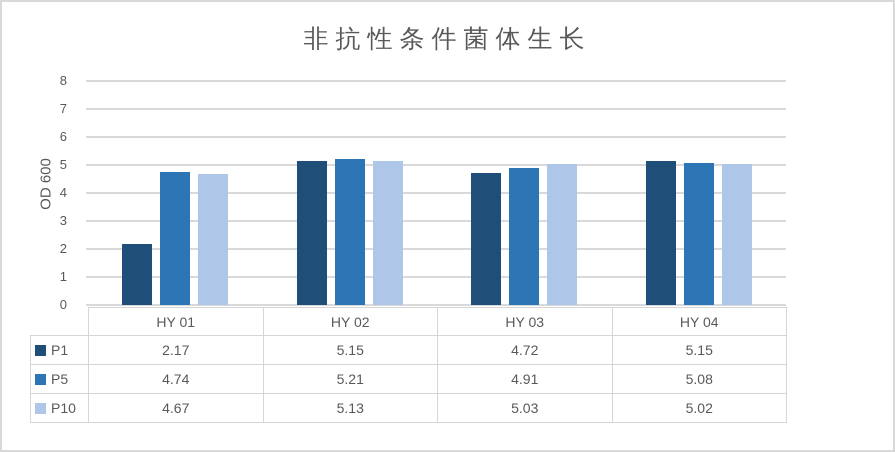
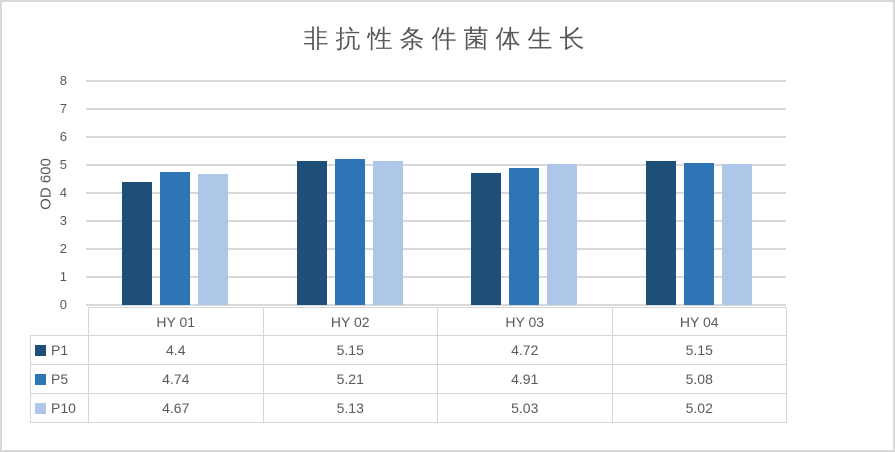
P1/HY 01: 2.17 -> 4.4
